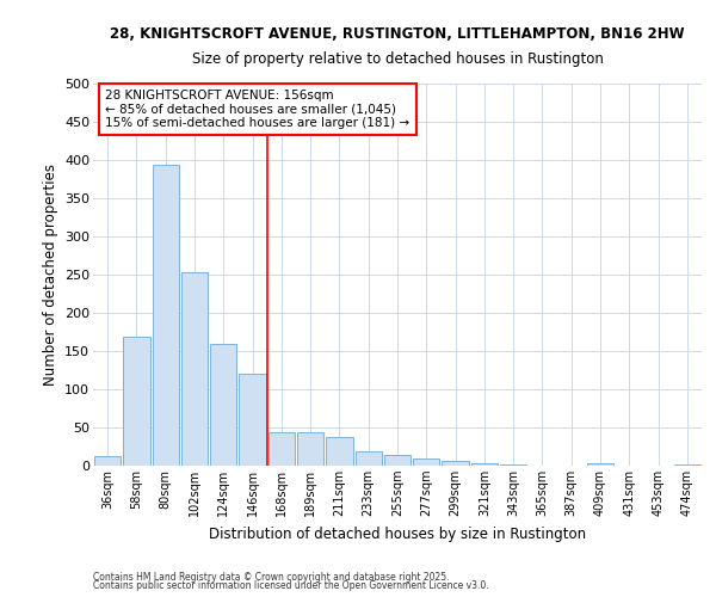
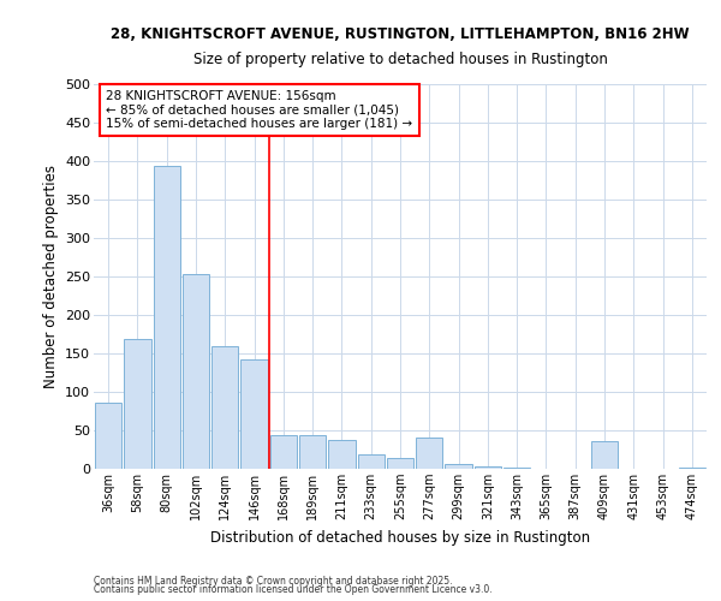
36sqm: 12 -> 86
146sqm: 120 -> 142
277sqm: 9 -> 40
409sqm: 3 -> 36
